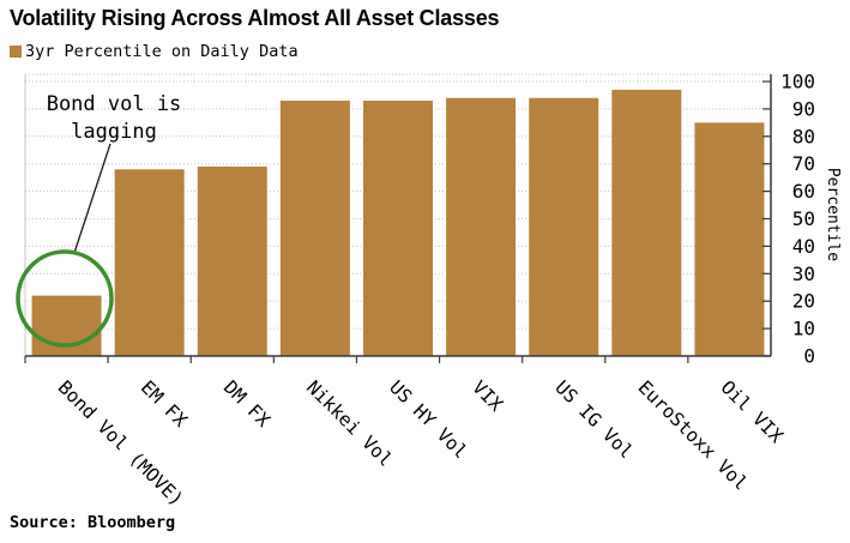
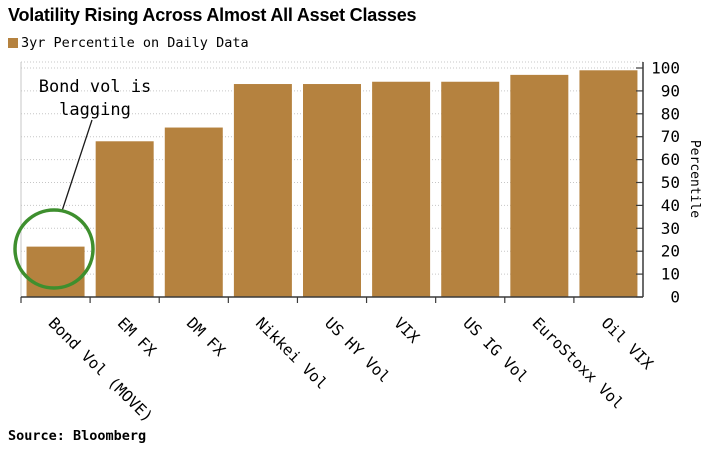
DM FX: 69 -> 74
Oil VIX: 85 -> 99
